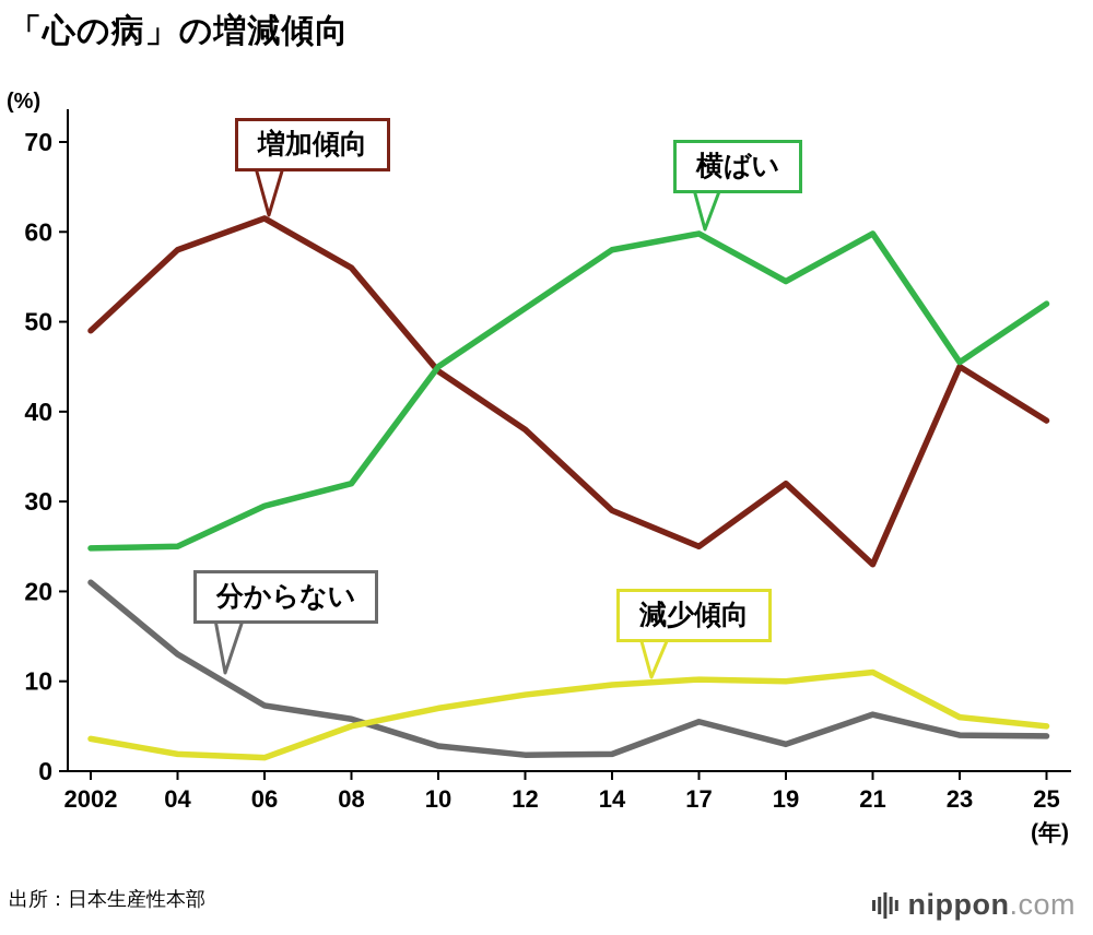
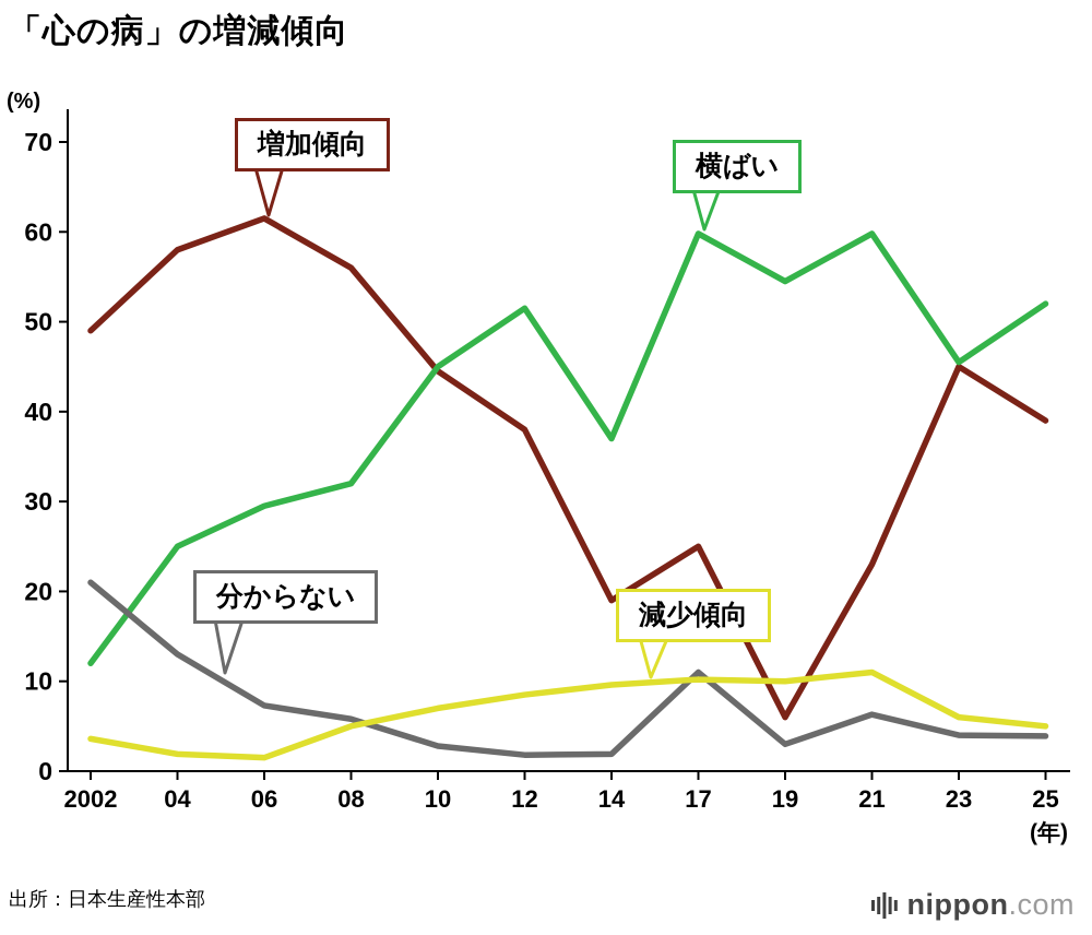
横ばい/2002: 25 -> 12
増加傾向/14: 29 -> 19
横ばい/14: 58 -> 37
分からない/17: 6 -> 11
増加傾向/19: 32 -> 6
